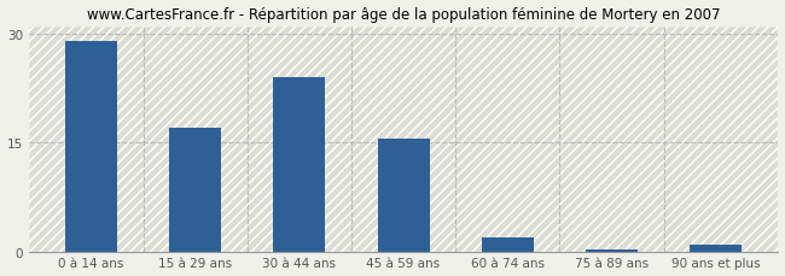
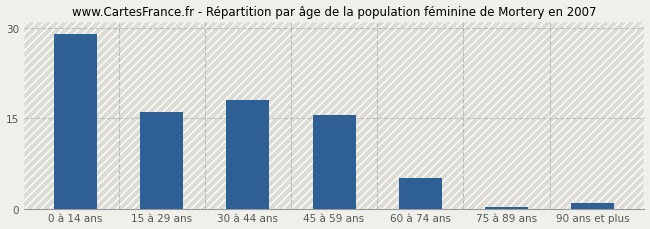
15 à 29 ans: 17.0 -> 16.0
30 à 44 ans: 24.0 -> 18.0
60 à 74 ans: 2.0 -> 5.0
